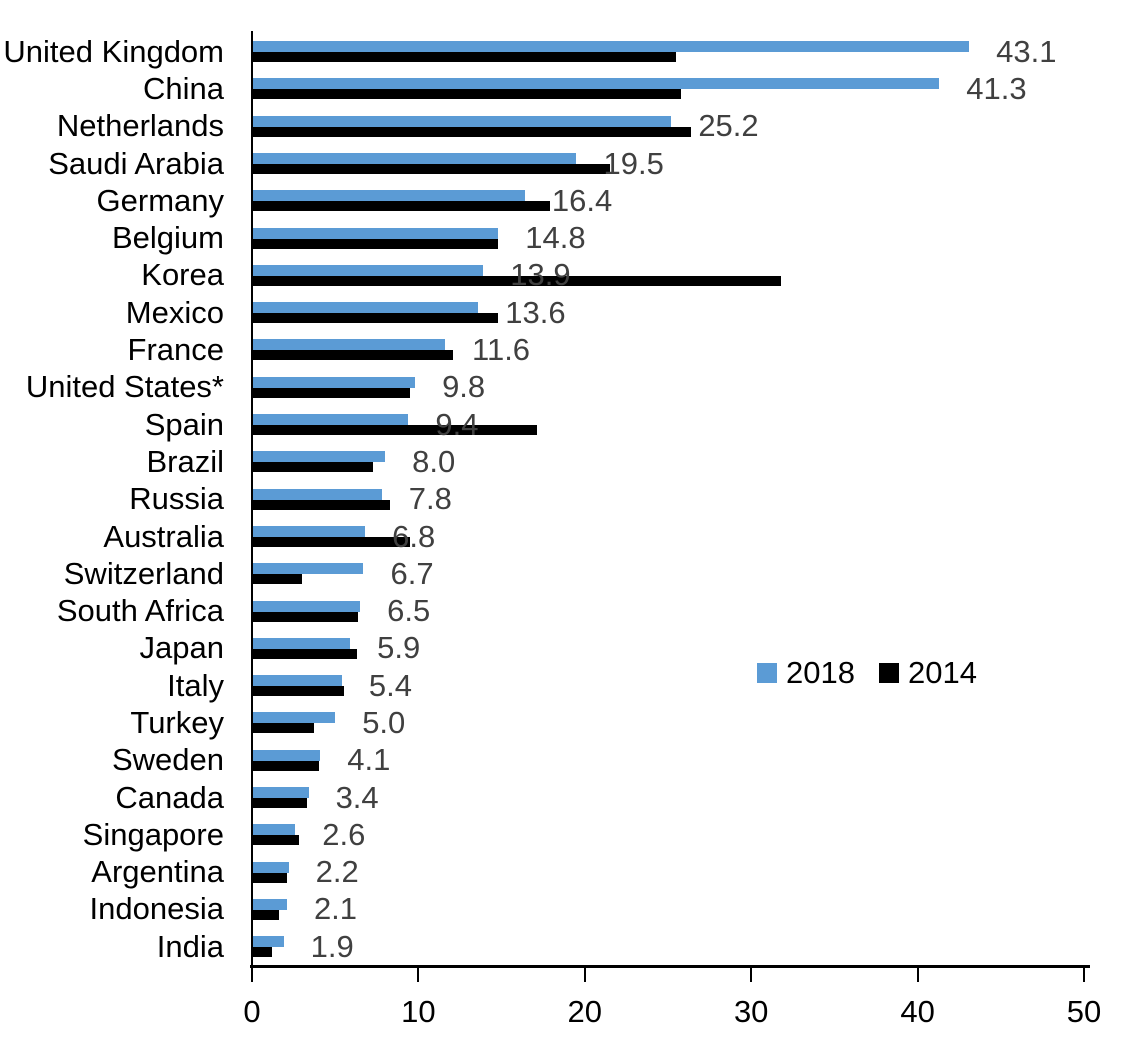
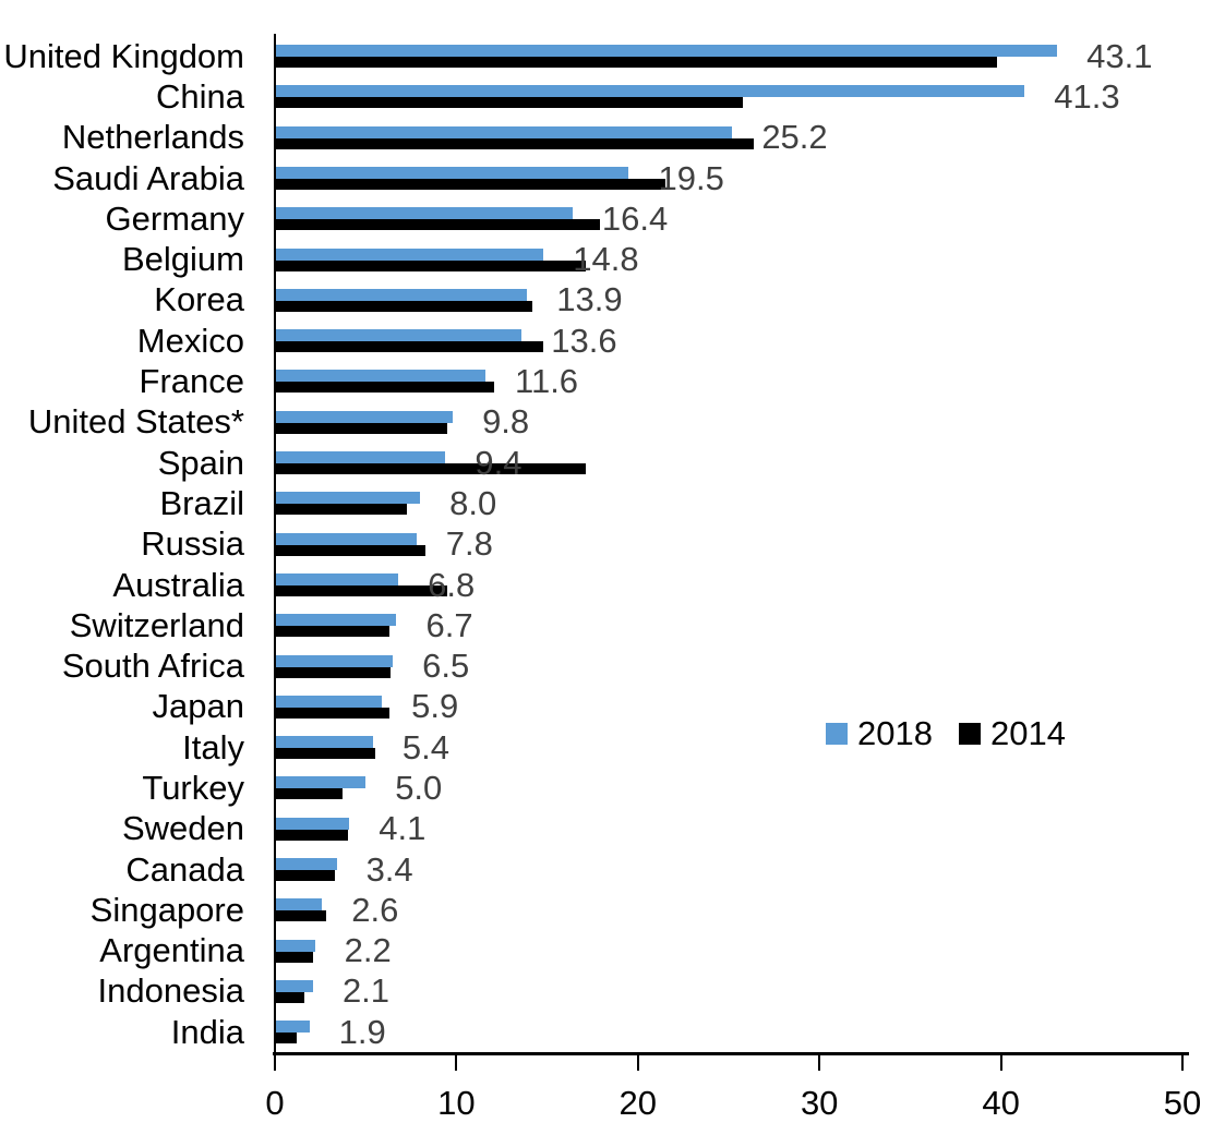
2014/United Kingdom: 25.5 -> 39.8
2014/Belgium: 14.8 -> 17.1
2014/Korea: 31.8 -> 14.2
2014/Switzerland: 3.0 -> 6.3
